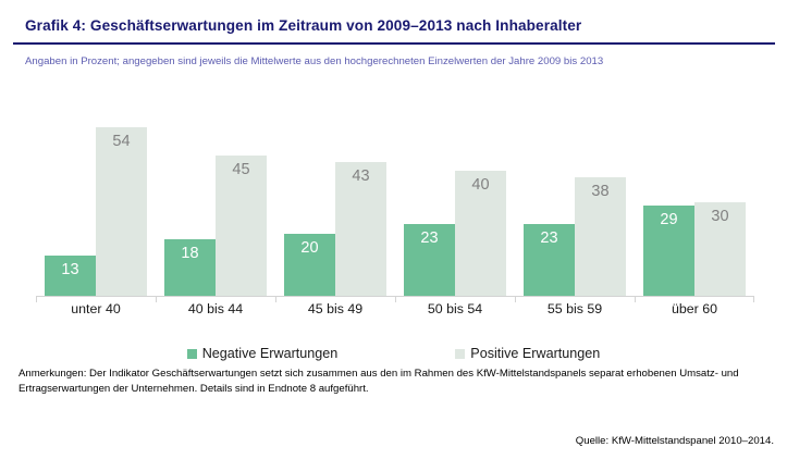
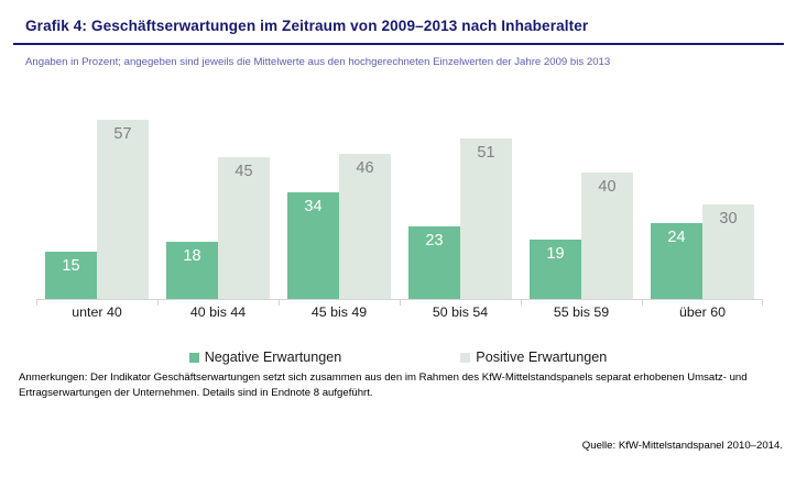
Negative Erwartungen/unter 40: 13 -> 15
Positive Erwartungen/unter 40: 54 -> 57
Negative Erwartungen/45 bis 49: 20 -> 34
Positive Erwartungen/45 bis 49: 43 -> 46
Positive Erwartungen/50 bis 54: 40 -> 51
Negative Erwartungen/55 bis 59: 23 -> 19
Positive Erwartungen/55 bis 59: 38 -> 40
Negative Erwartungen/über 60: 29 -> 24
